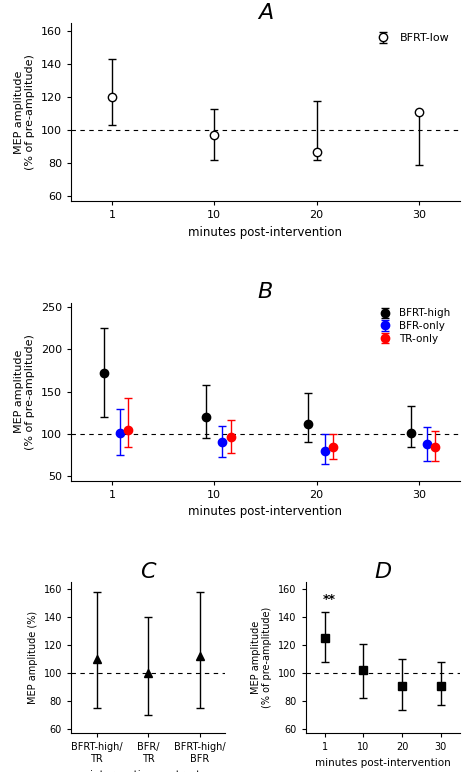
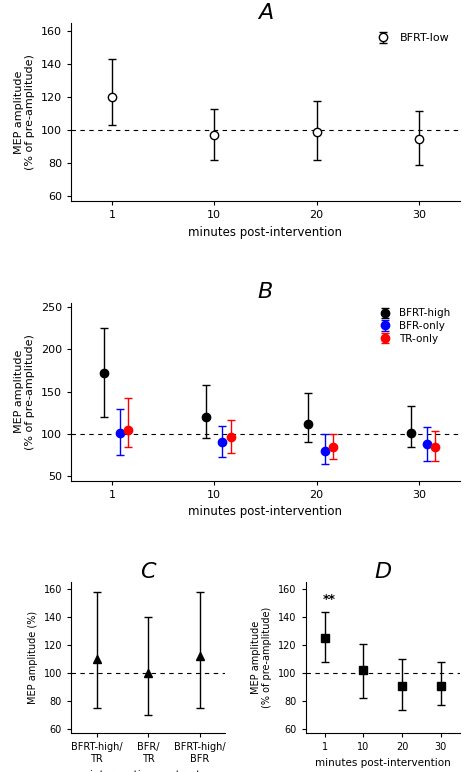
A/20: 87 -> 99
A/30: 111 -> 95
